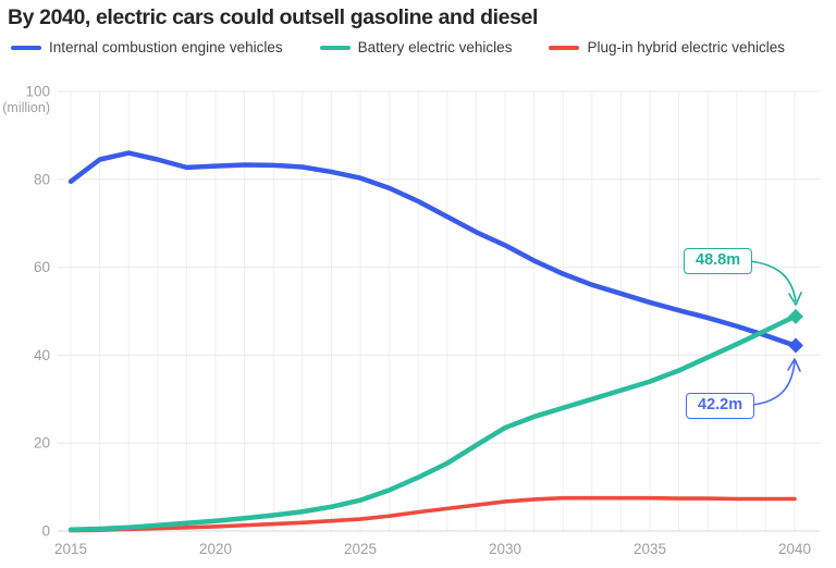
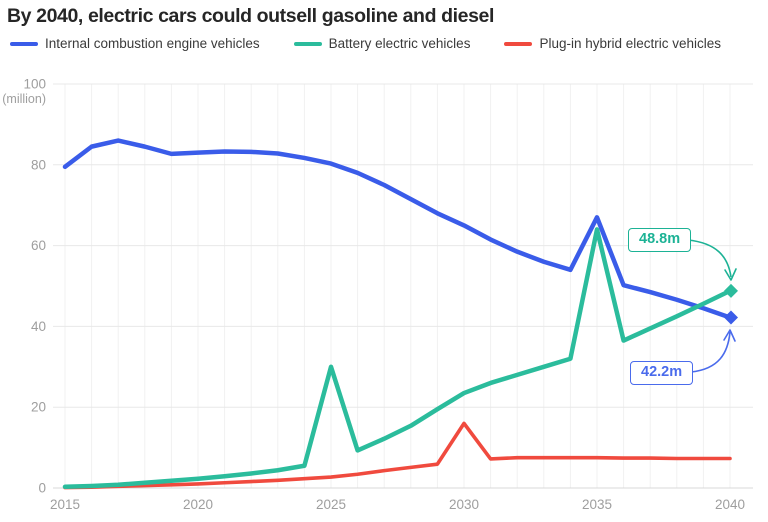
Battery electric vehicles/2025: 7 -> 30
Plug-in hybrid electric vehicles/2030: 7 -> 16
Internal combustion engine vehicles/2035: 52 -> 67
Battery electric vehicles/2035: 34 -> 64
